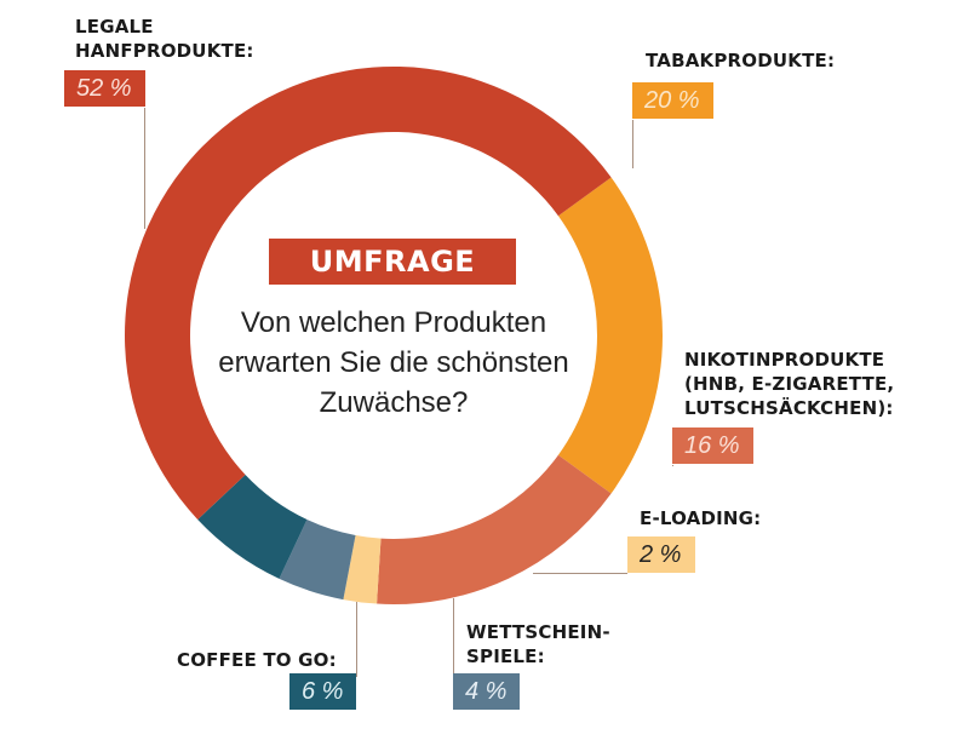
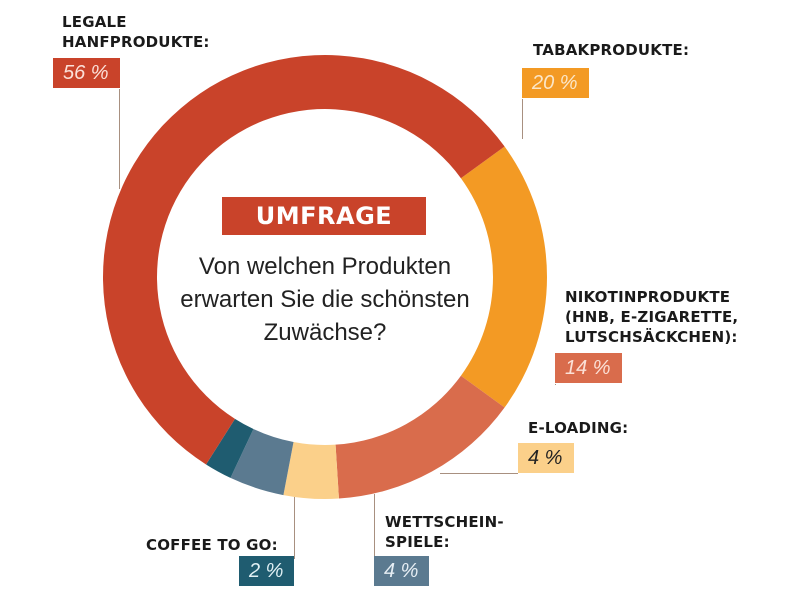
NIKOTINPRODUKTE (HNB, E-ZIGARETTE, LUTSCHSÄCKCHEN):: 16 -> 14
E-LOADING:: 2 -> 4
COFFEE TO GO:: 6 -> 2
LEGALE HANFPRODUKTE:: 52 -> 56
